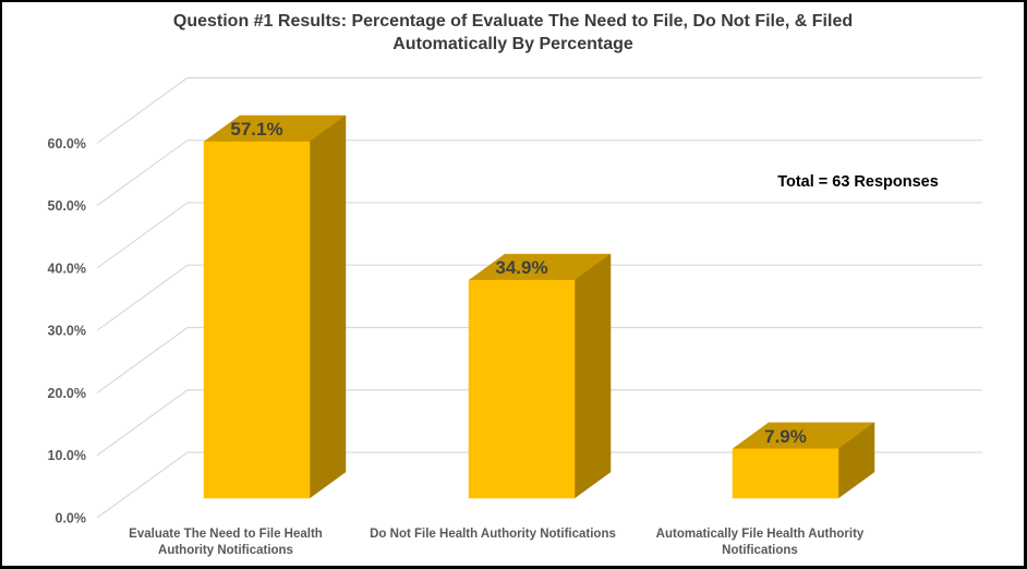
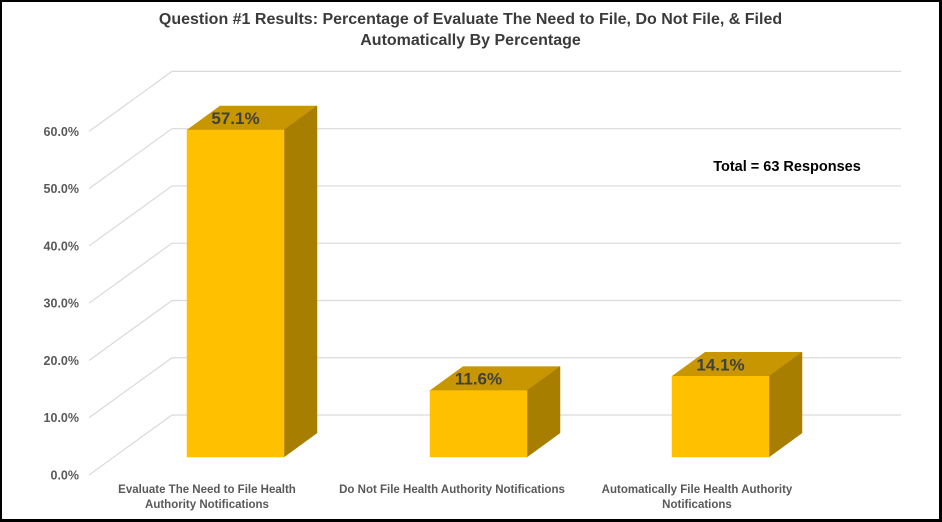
Do Not File Health Authority Notifications: 34.9% -> 11.6%
Automatically File Health Authority Notifications: 7.9% -> 14.1%
